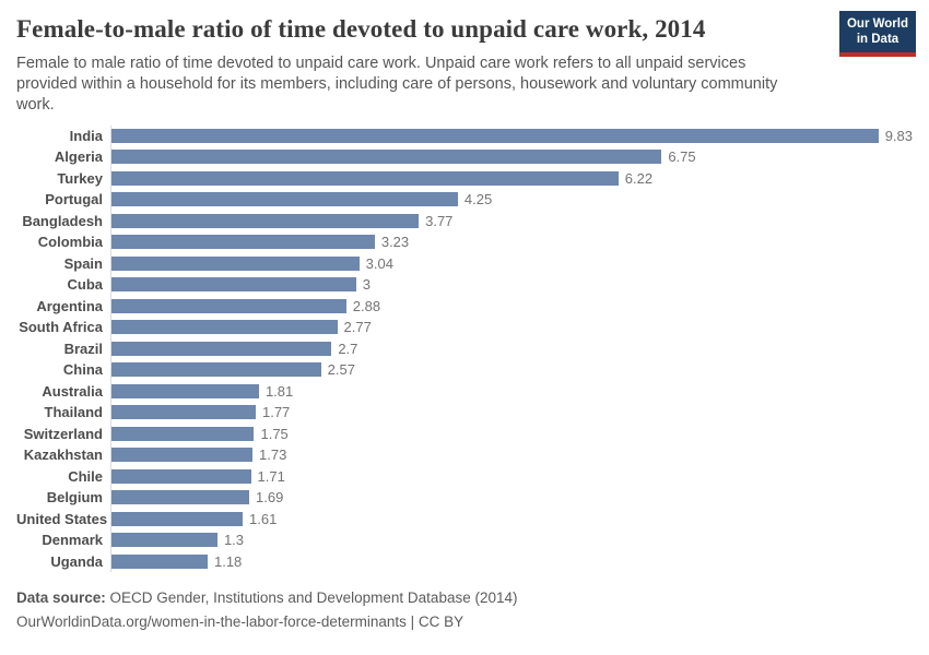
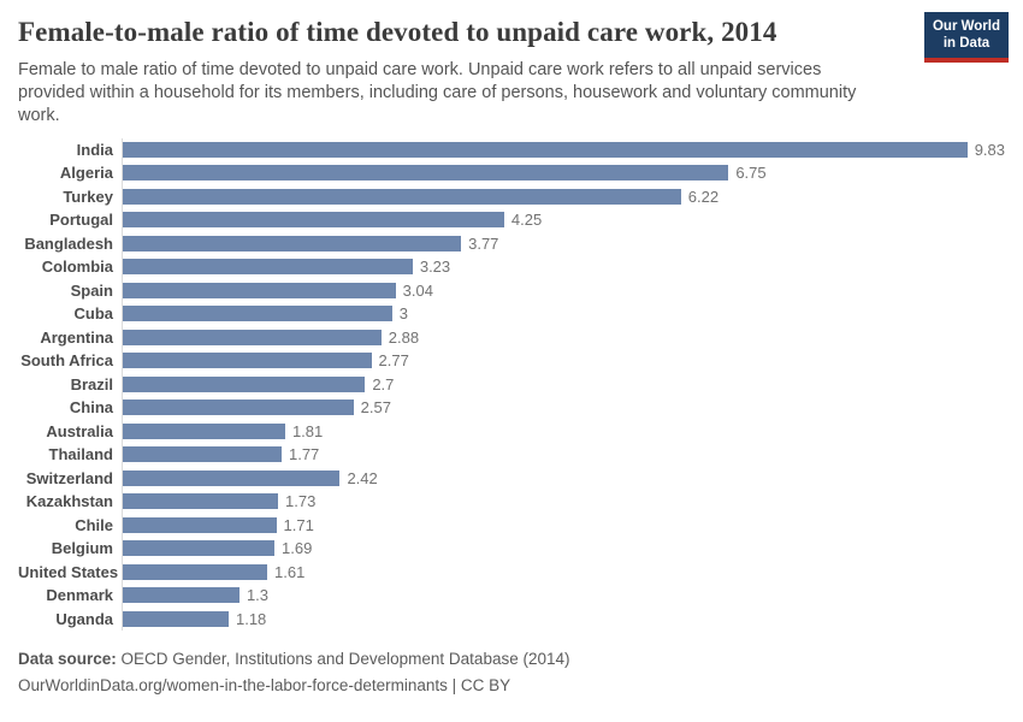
Switzerland: 1.75 -> 2.42
